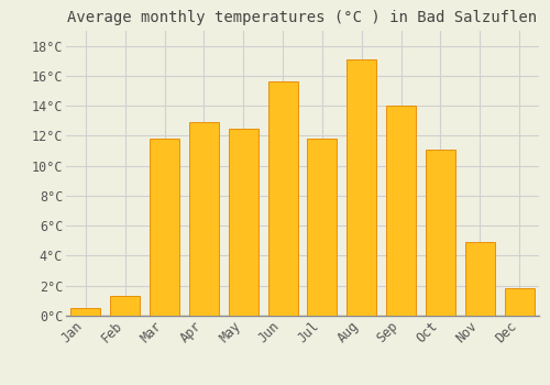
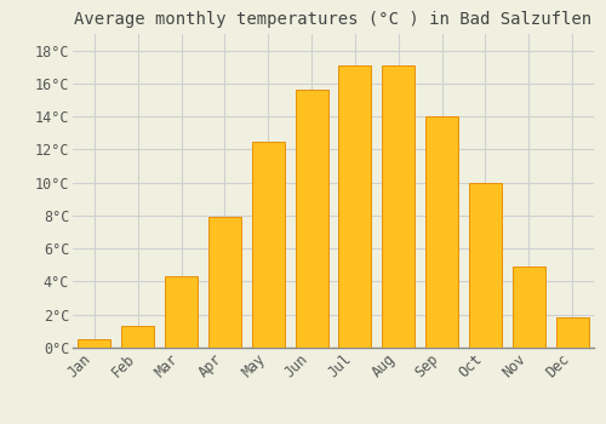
Mar: 11.8°C -> 4.3°C
Apr: 12.9°C -> 7.9°C
Jul: 11.8°C -> 17.1°C
Oct: 11.1°C -> 10.0°C
